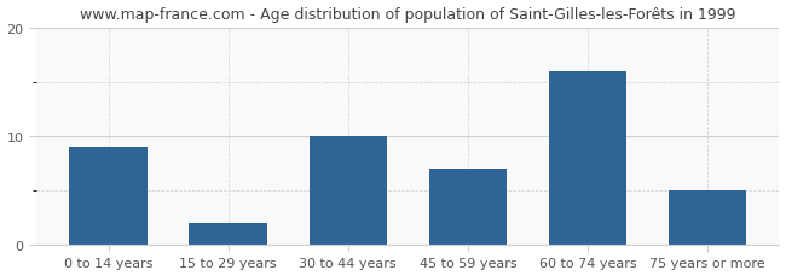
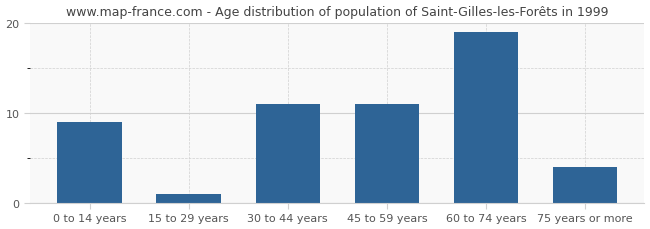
15 to 29 years: 2 -> 1
30 to 44 years: 10 -> 11
45 to 59 years: 7 -> 11
60 to 74 years: 16 -> 19
75 years or more: 5 -> 4
